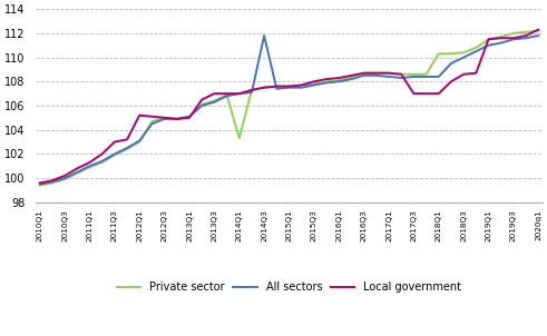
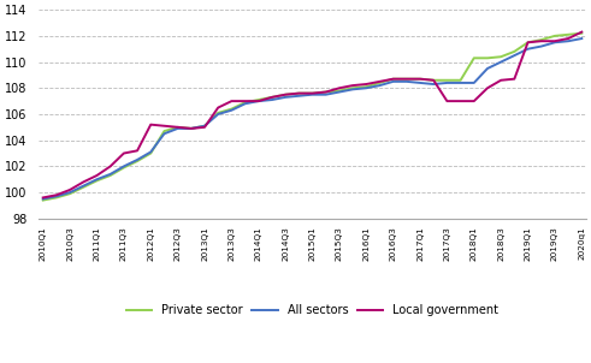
Private sector/2014Q1: 103.3 -> 107.1
All sectors/2014Q3: 111.8 -> 107.3
